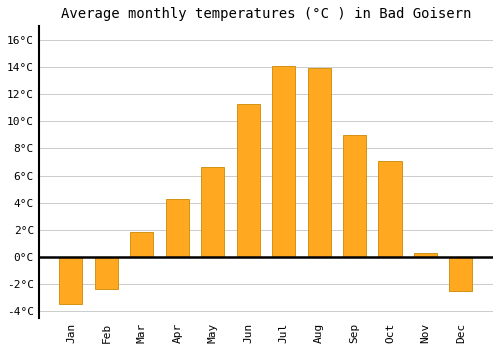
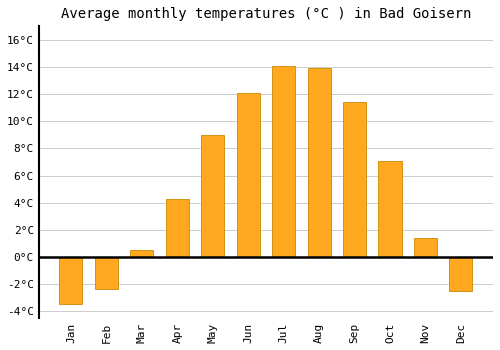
Mar: 1.8°C -> 0.5°C
May: 6.6°C -> 9.0°C
Jun: 11.3°C -> 12.1°C
Sep: 9.0°C -> 11.4°C
Nov: 0.3°C -> 1.4°C
